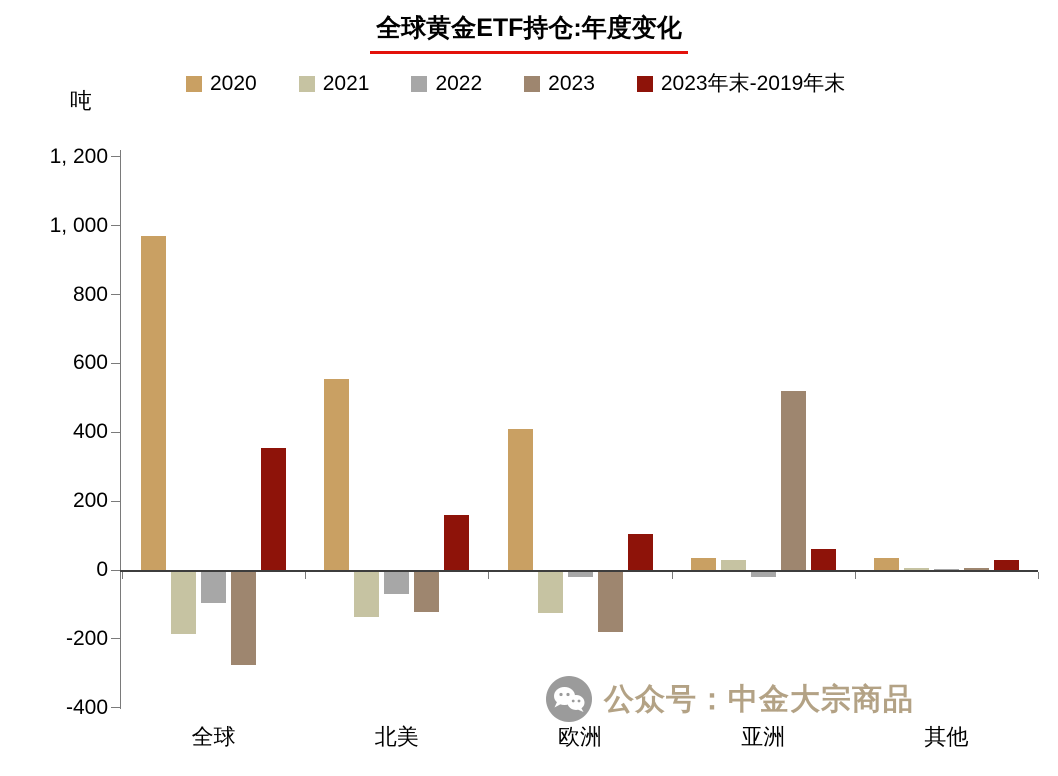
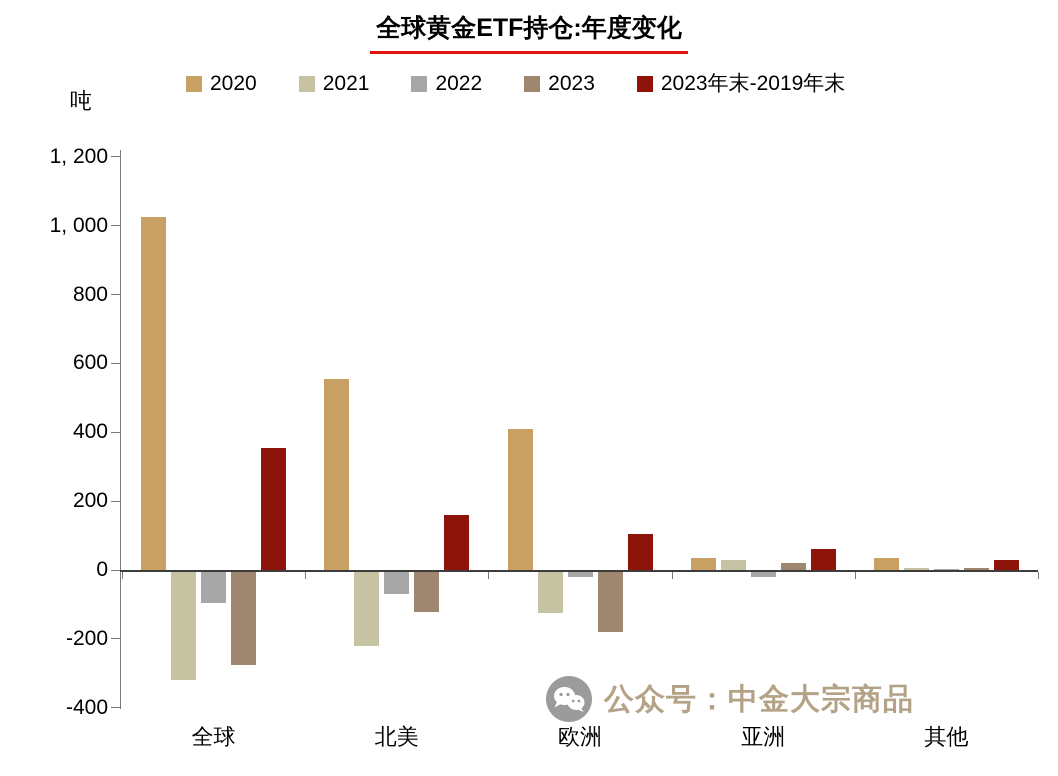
2020/全球: 970 -> 1020
2021/全球: -180 -> -320
2021/北美: -130 -> -220
2023/亚洲: 520 -> 20
